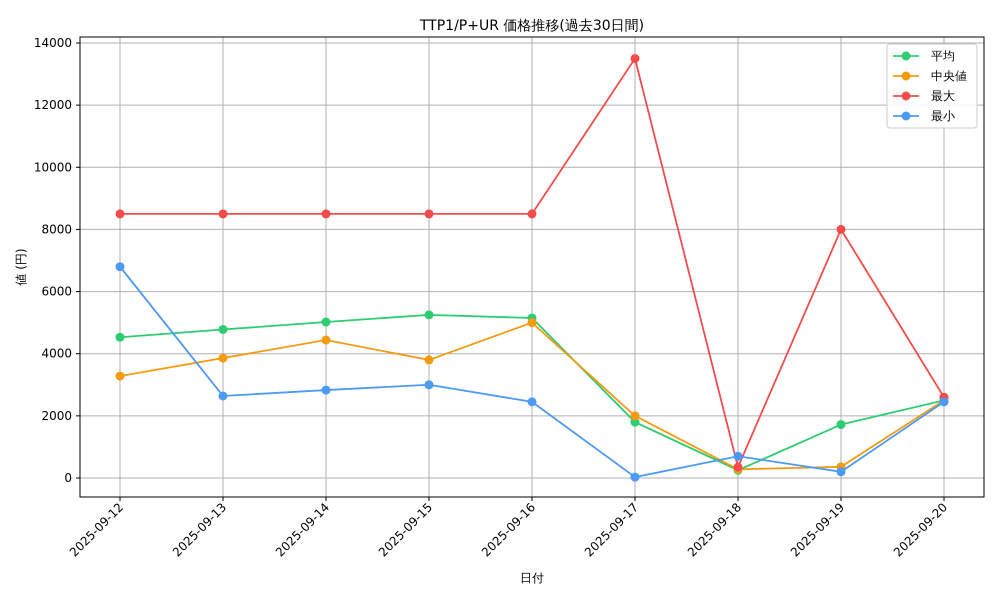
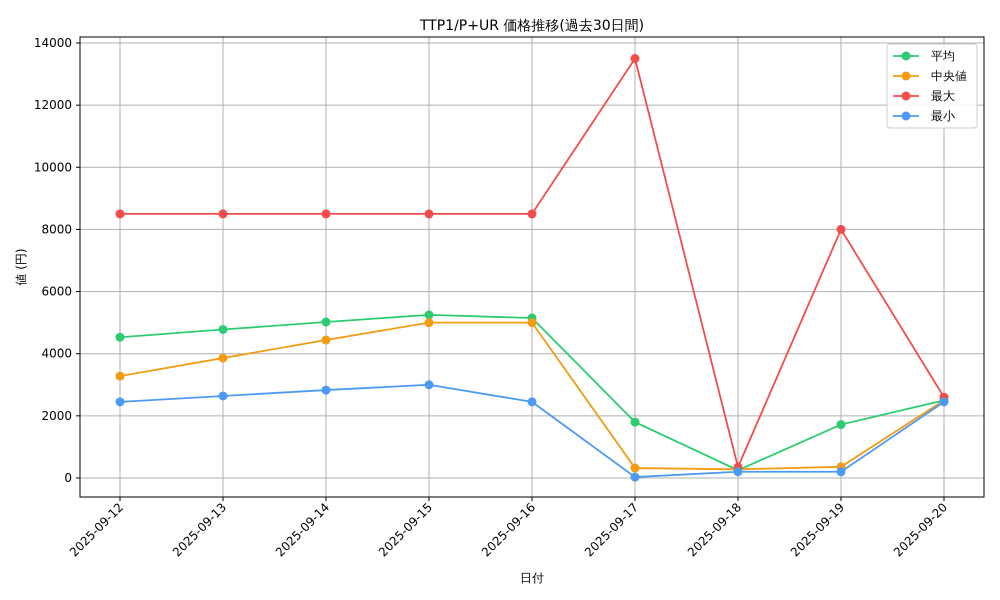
最小/2025-09-12: 6800 -> 2400
中央値/2025-09-15: 3800 -> 5000
中央値/2025-09-17: 2000 -> 300
最小/2025-09-18: 700 -> 200
